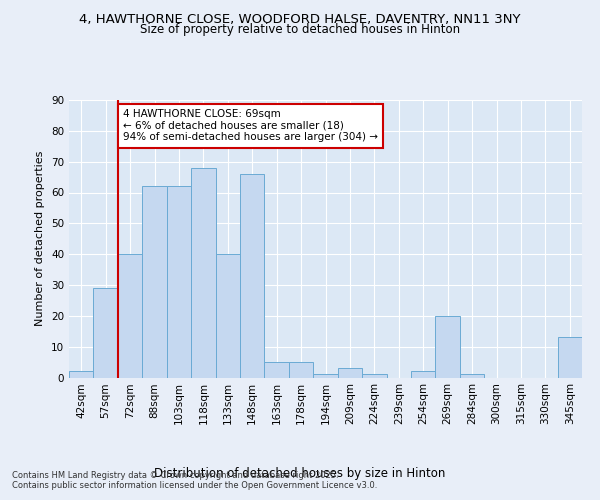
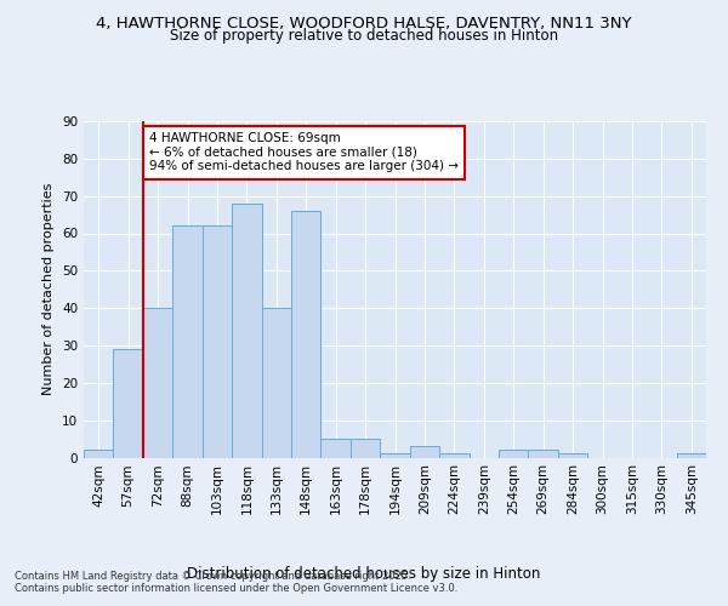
269sqm: 20 -> 2
345sqm: 13 -> 1
